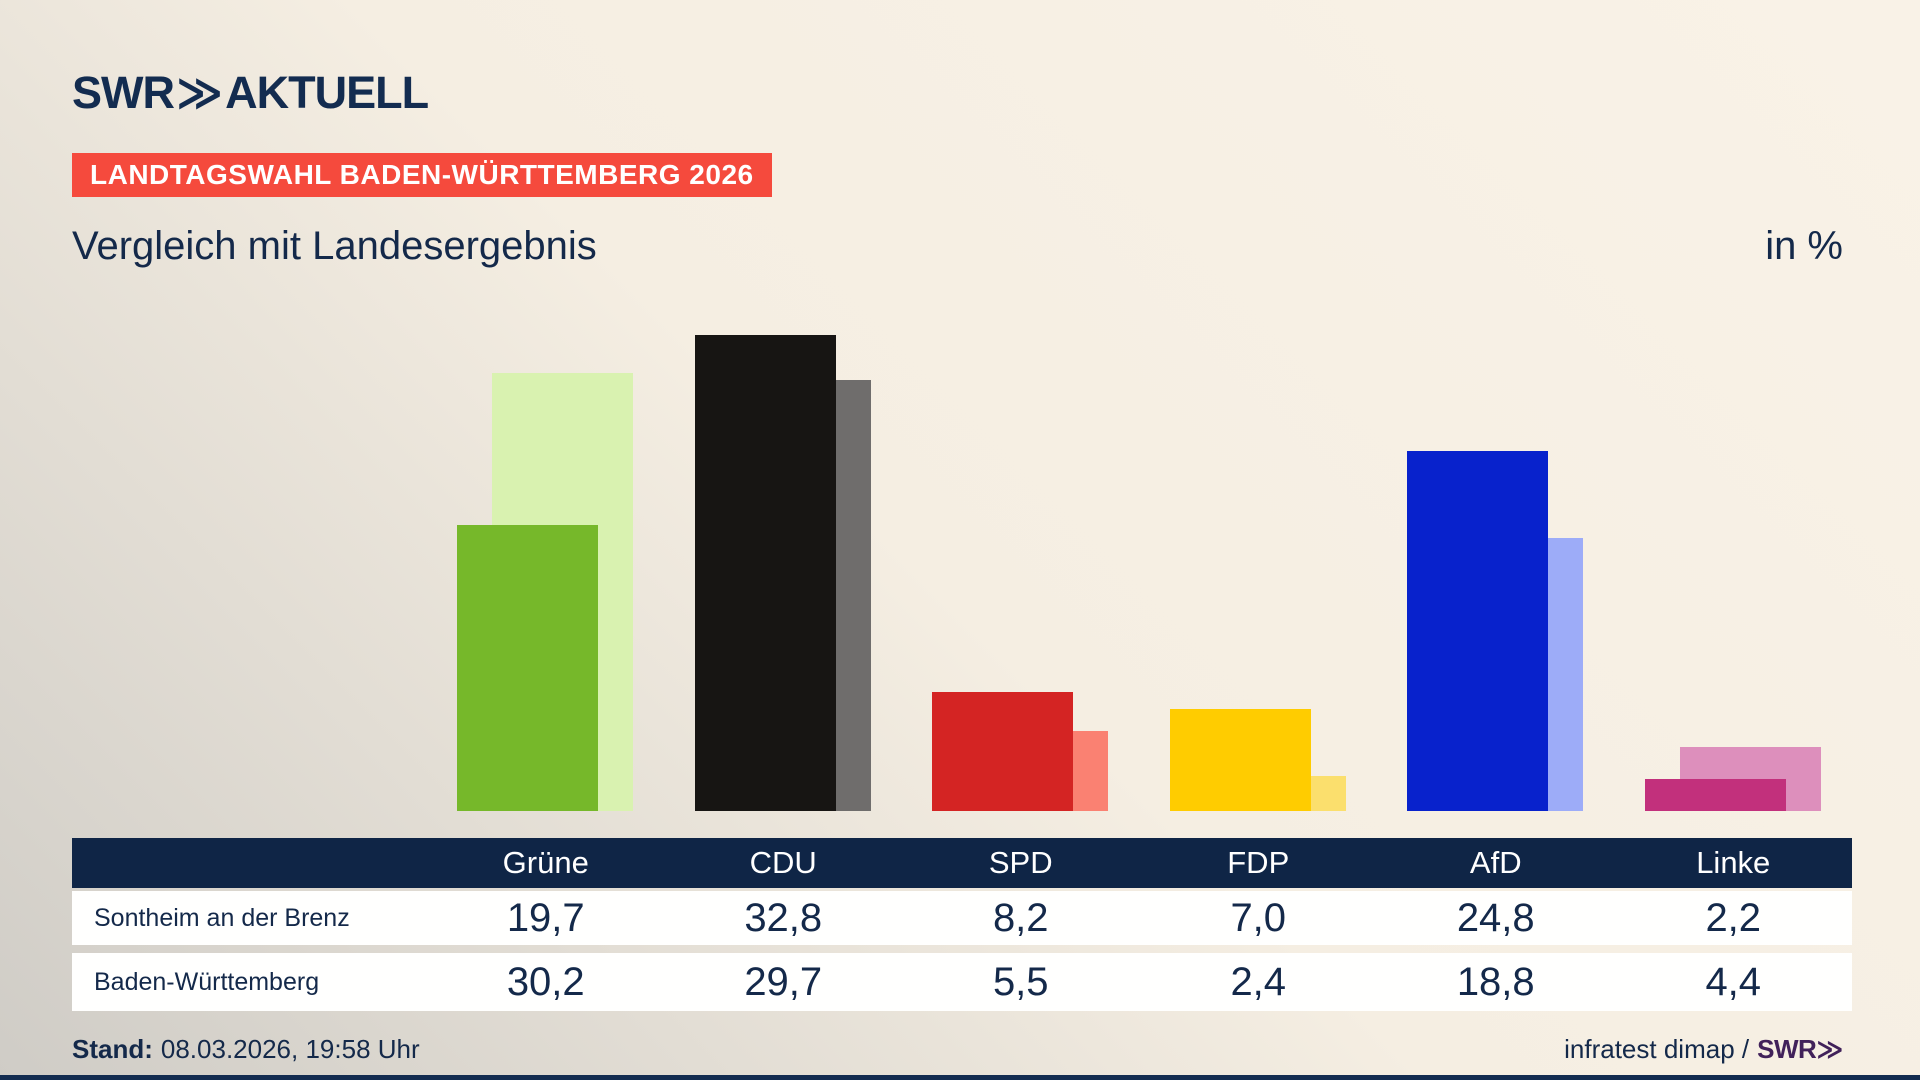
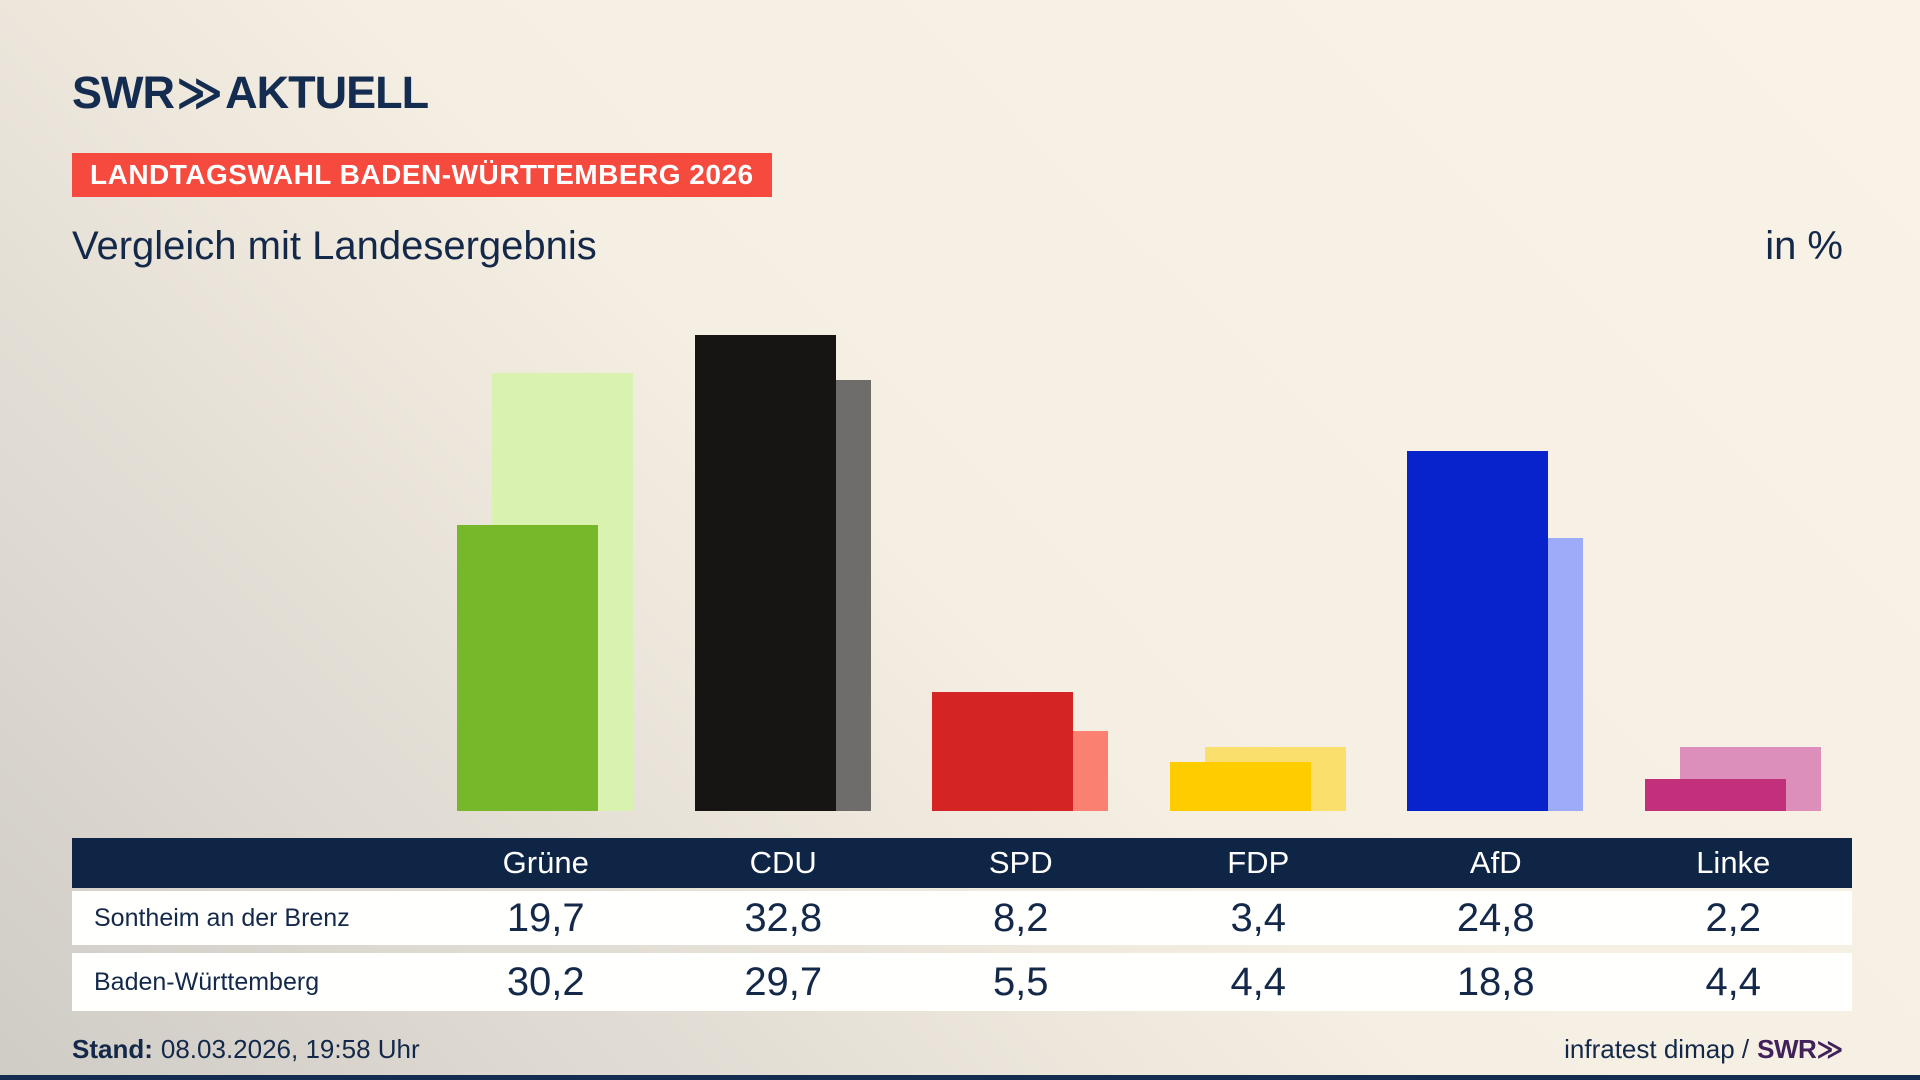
Sontheim an der Brenz/FDP: 7,0 -> 3,4
Baden-Württemberg/FDP: 2,4 -> 4,4
